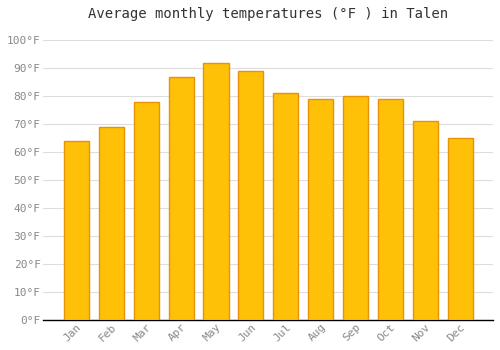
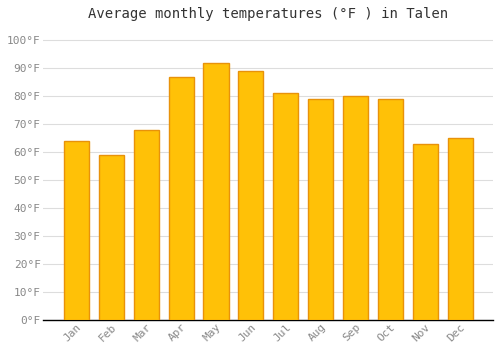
Feb: 69°F -> 59°F
Mar: 78°F -> 68°F
Nov: 71°F -> 63°F
